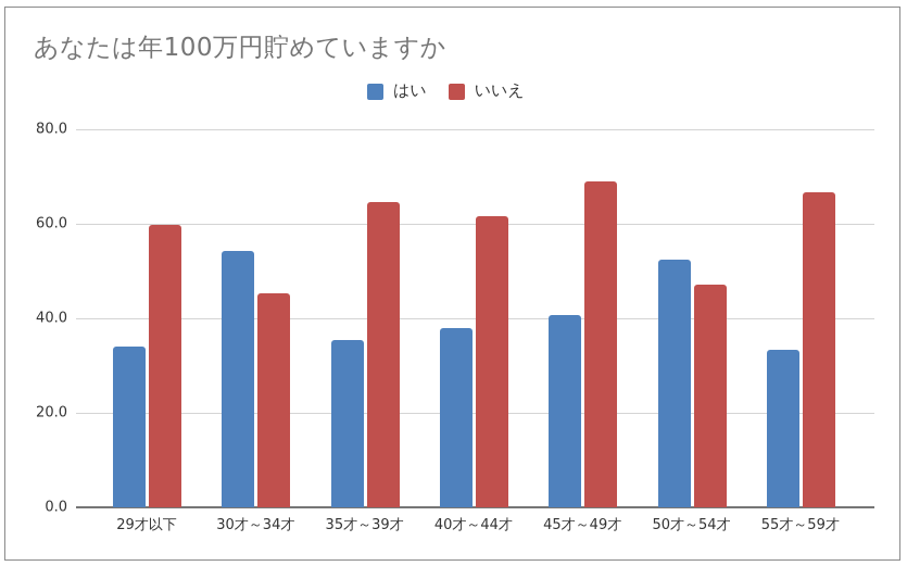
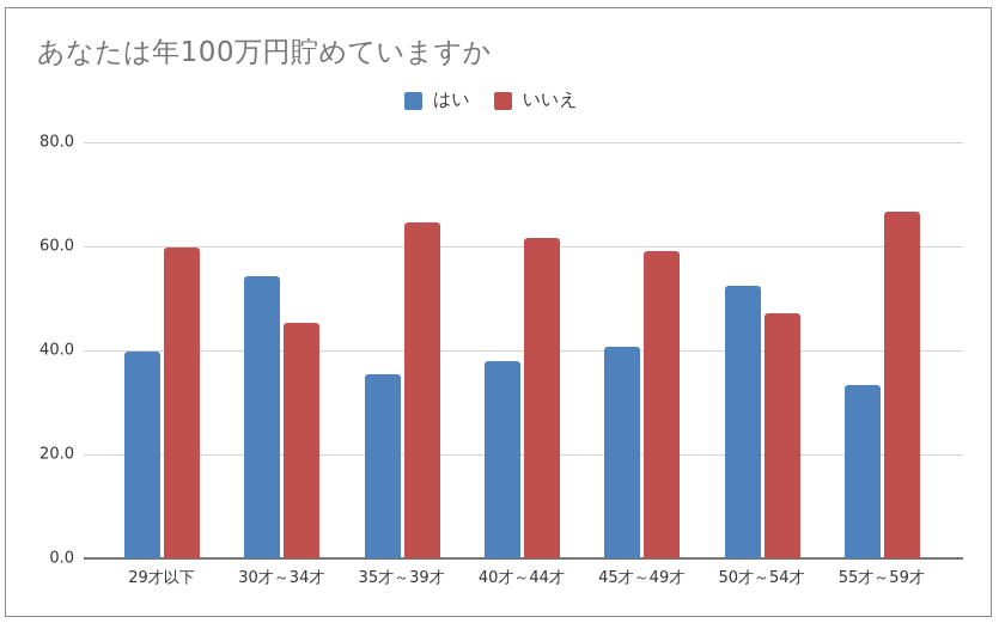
はい/29才以下: 34 -> 40
いいえ/45才～49才: 69 -> 59
